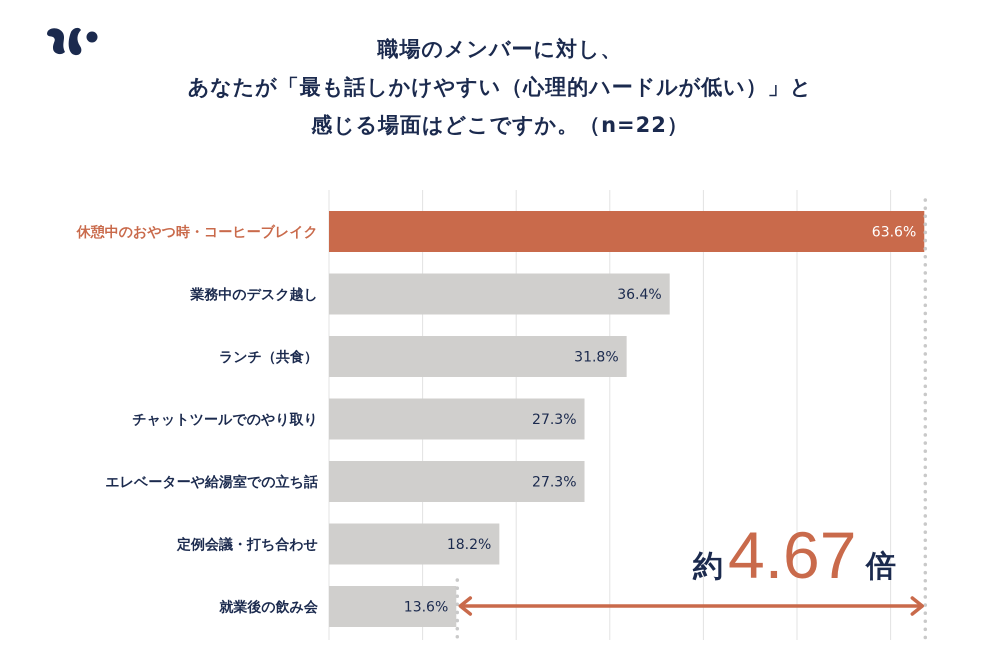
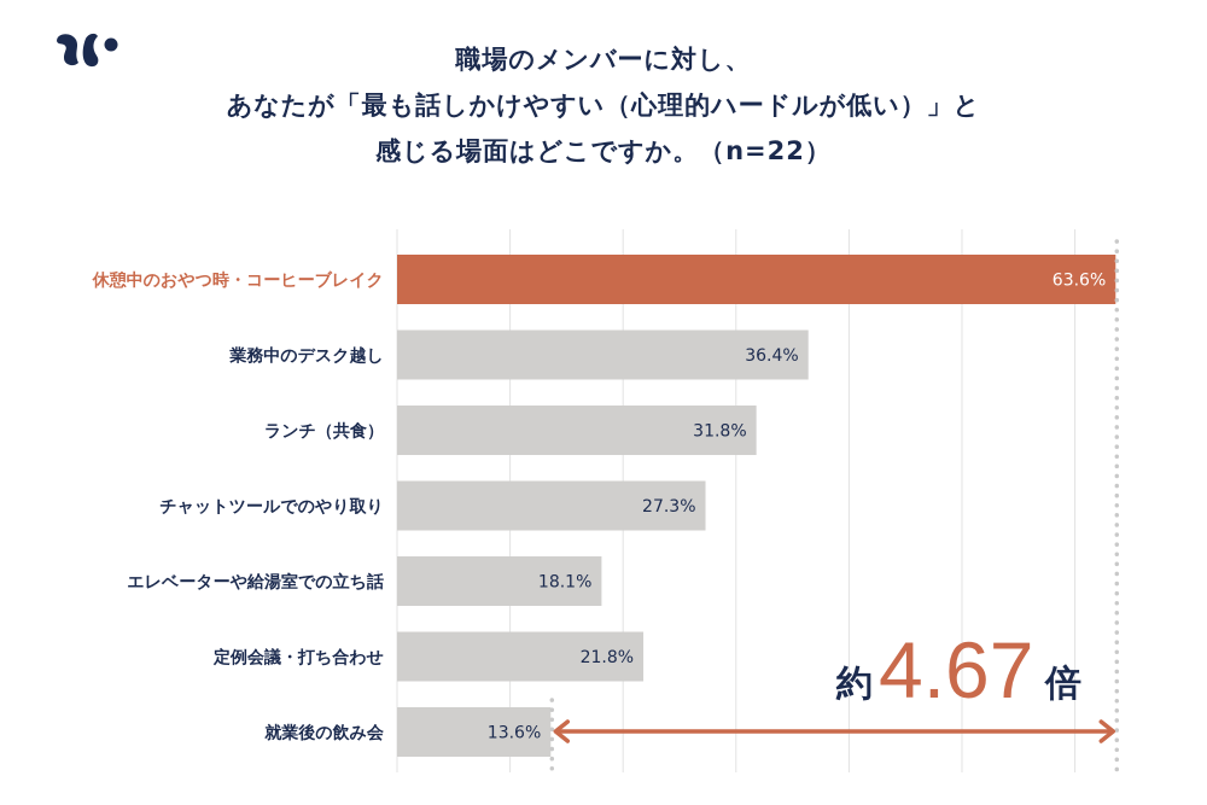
エレベーターや給湯室での立ち話: 27.3% -> 18.1%
定例会議・打ち合わせ: 18.2% -> 21.8%
